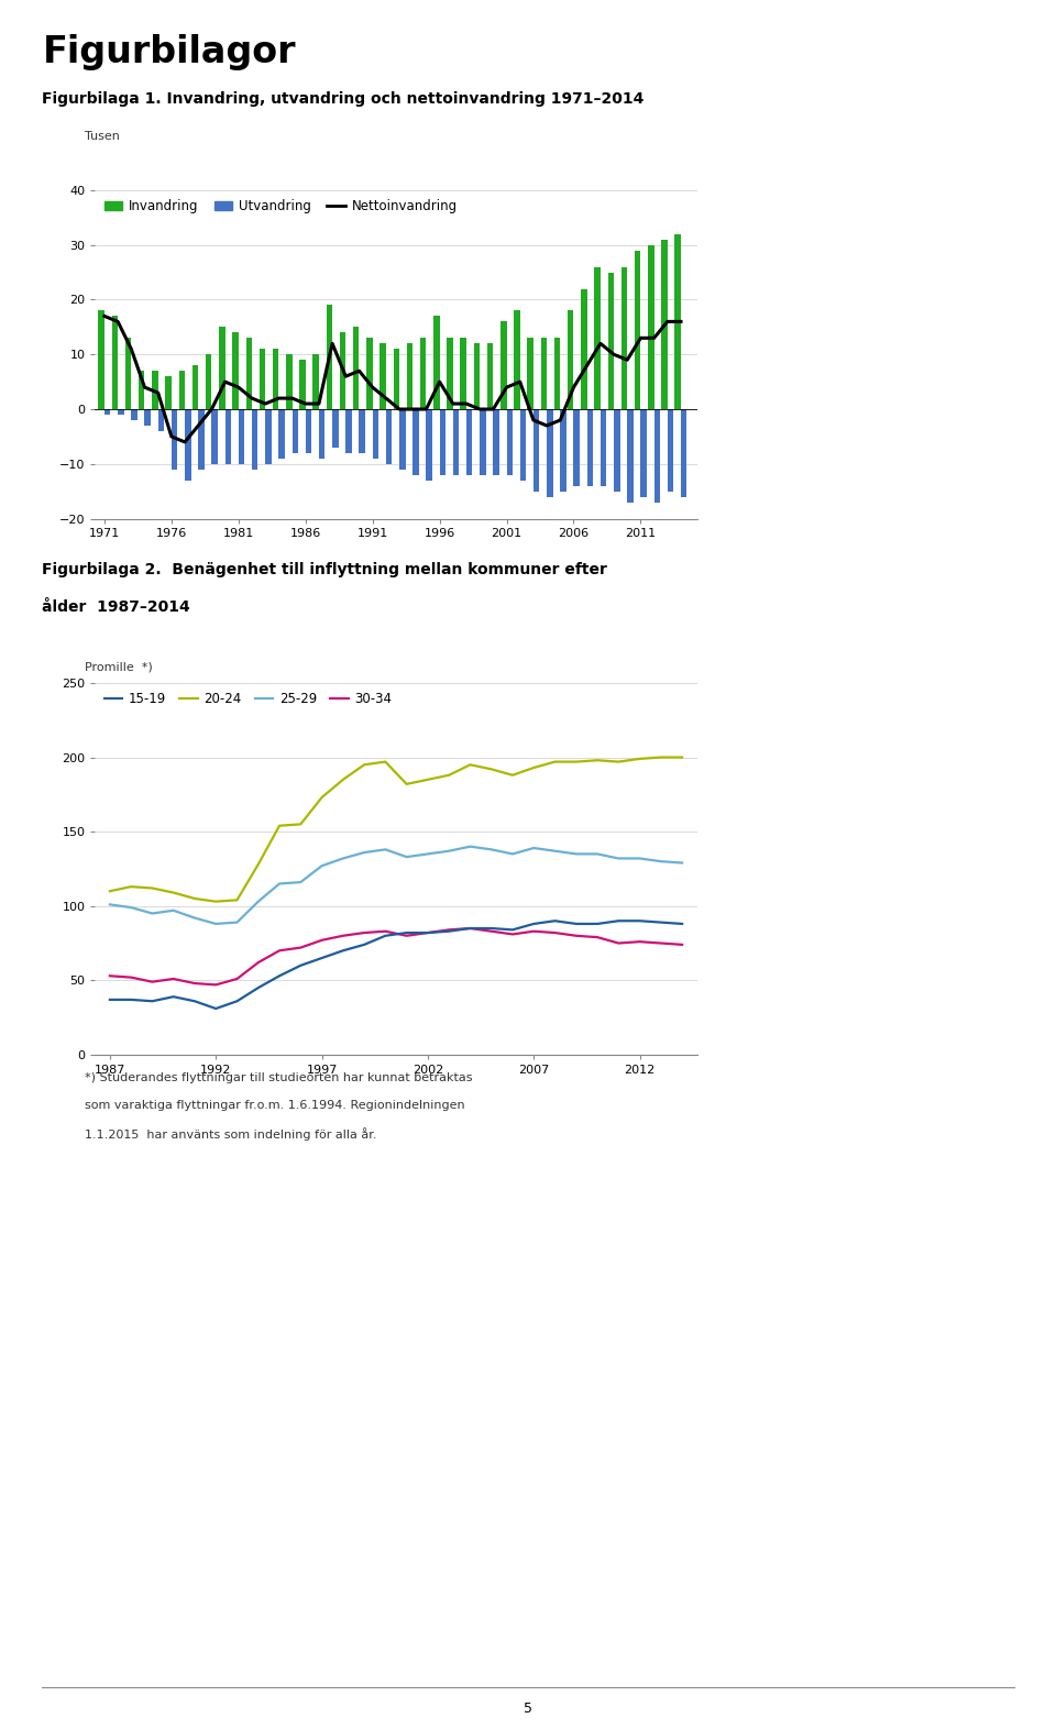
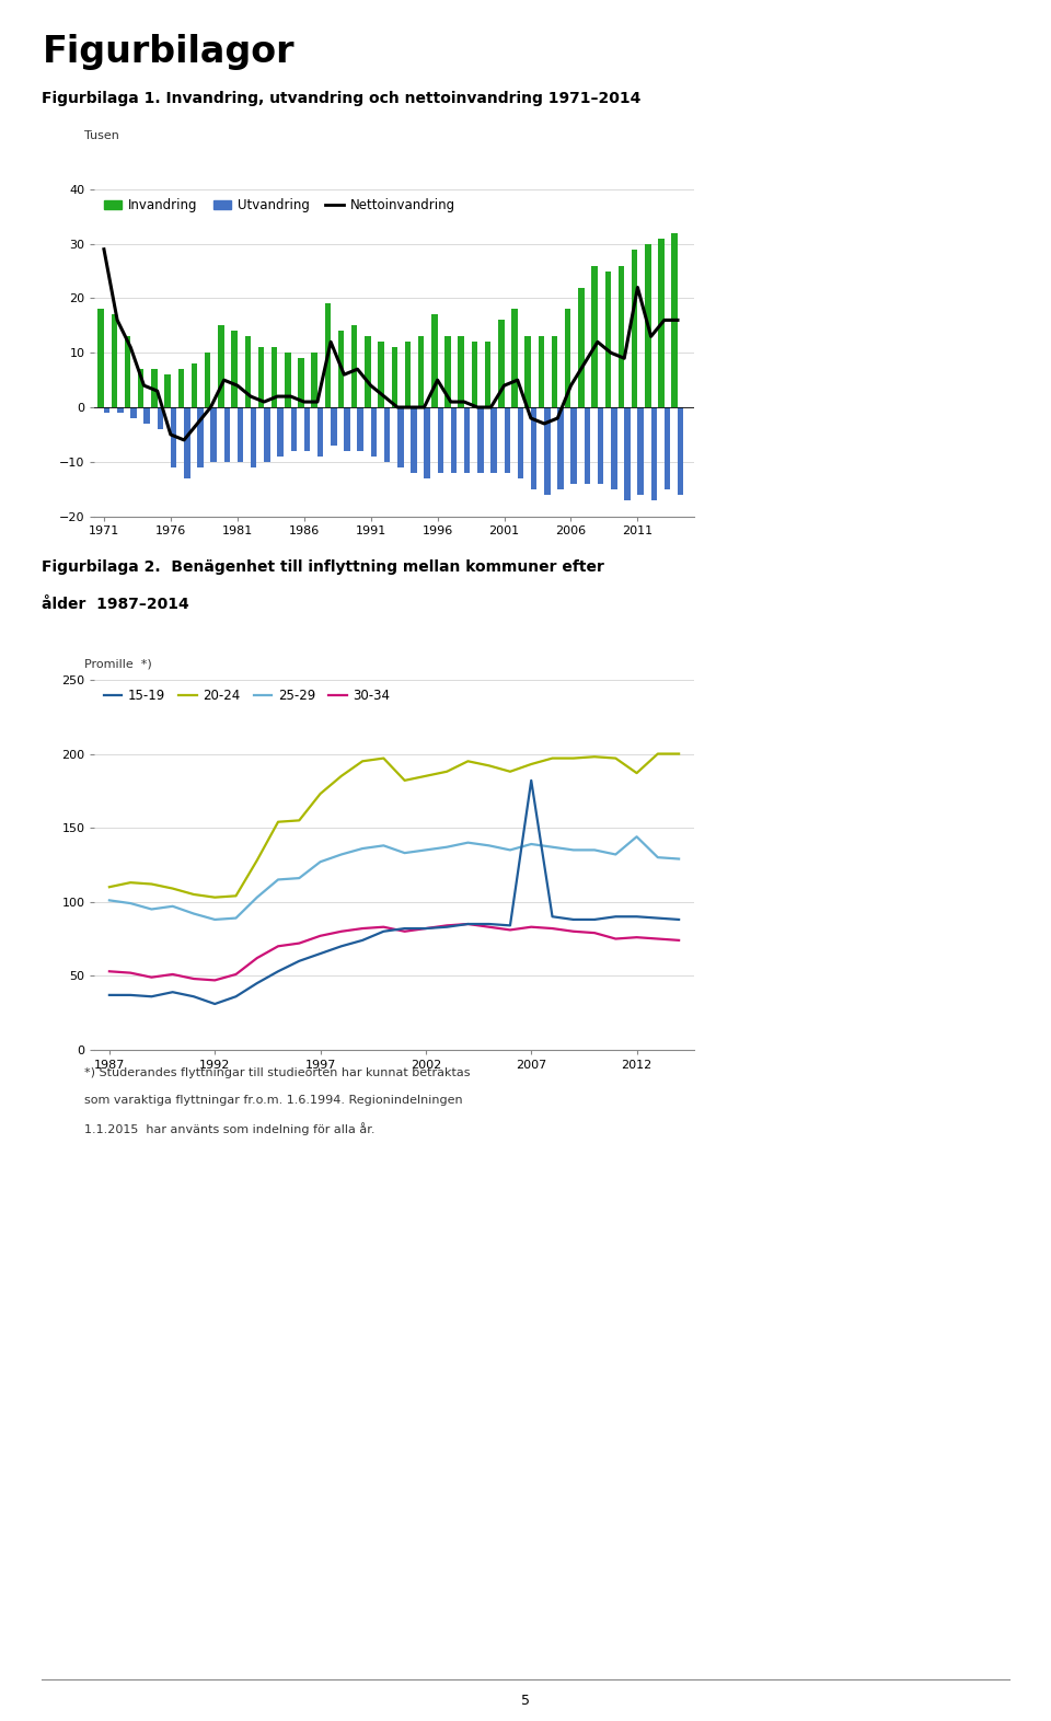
Nettoinvandring/1971: 17 -> 29
Nettoinvandring/2011: 13 -> 22
15-19/2007: 88 -> 182
20-24/2012: 199 -> 187
25-29/2012: 132 -> 144
